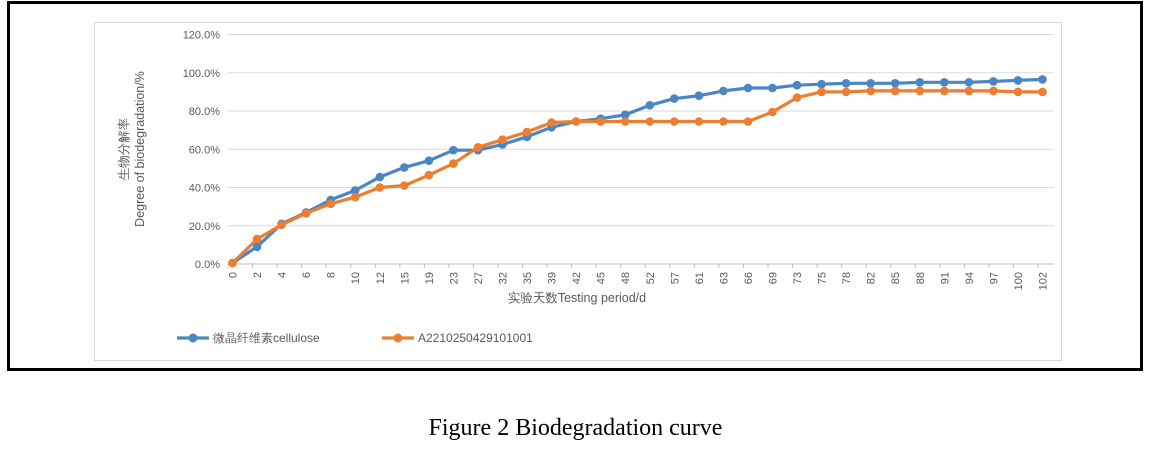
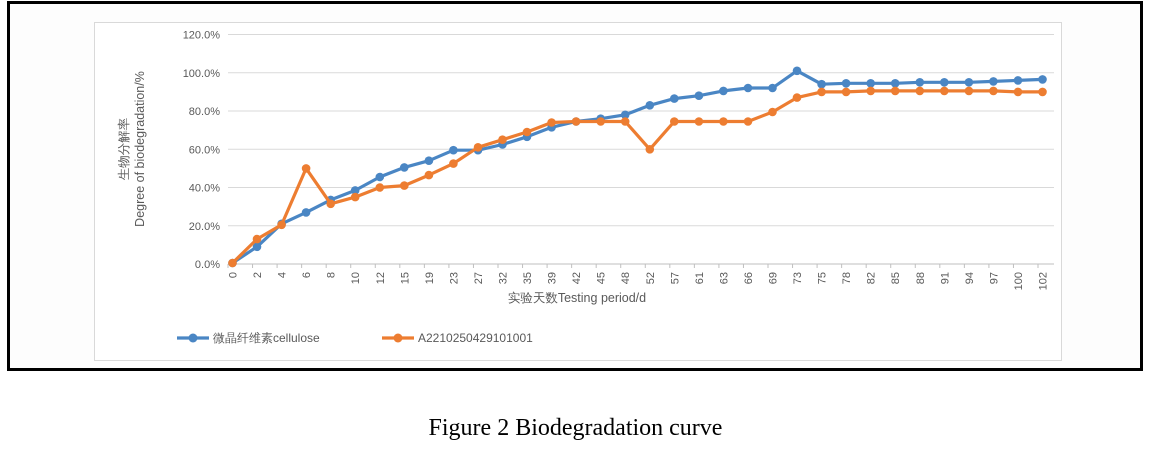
A2210250429101001/6: 26% -> 50%
A2210250429101001/52: 74% -> 60%
微晶纤维素cellulose/73: 94% -> 101%
